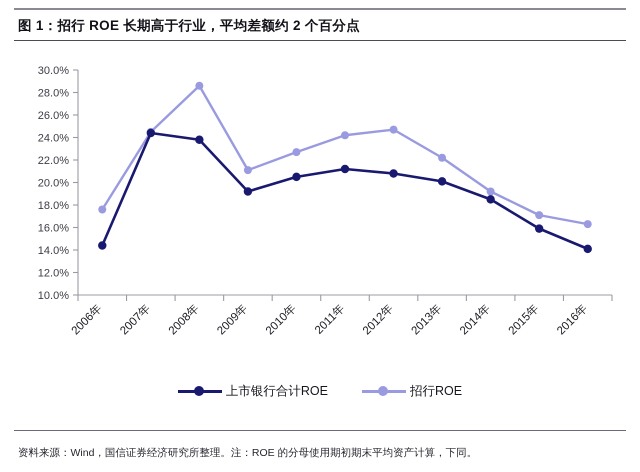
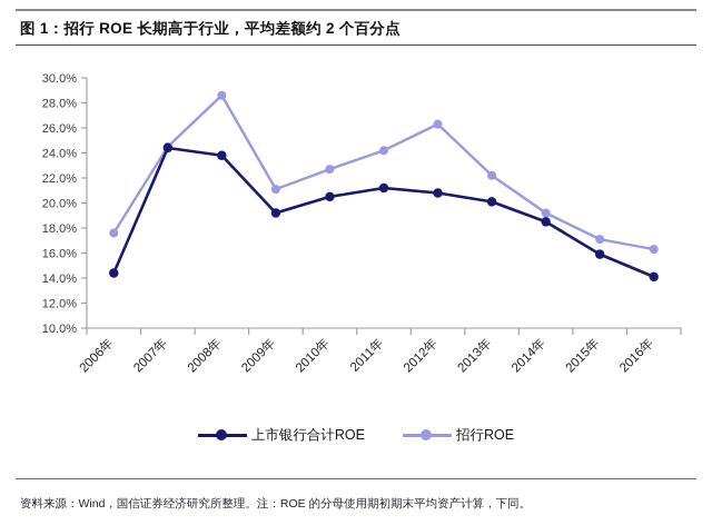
招行ROE/2012年: 24.7% -> 26.3%
